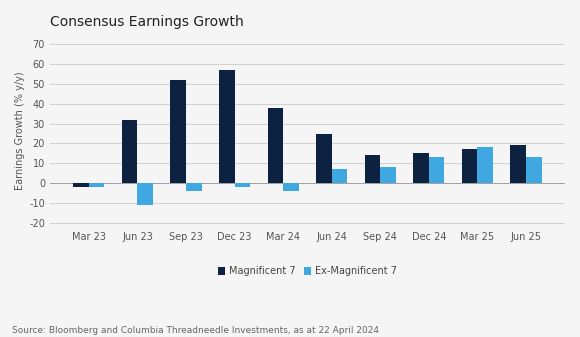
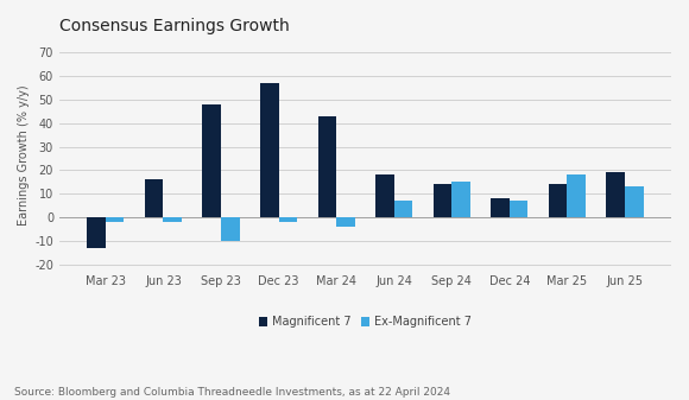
Magnificent 7/Mar 23: -2 -> -13
Magnificent 7/Jun 23: 32 -> 16
Ex-Magnificent 7/Jun 23: -11 -> -2
Magnificent 7/Sep 23: 52 -> 48
Ex-Magnificent 7/Sep 23: -4 -> -10
Magnificent 7/Mar 24: 38 -> 43
Magnificent 7/Jun 24: 25 -> 18
Ex-Magnificent 7/Sep 24: 8 -> 15
Magnificent 7/Dec 24: 15 -> 8
Ex-Magnificent 7/Dec 24: 13 -> 7
Magnificent 7/Mar 25: 17 -> 14
